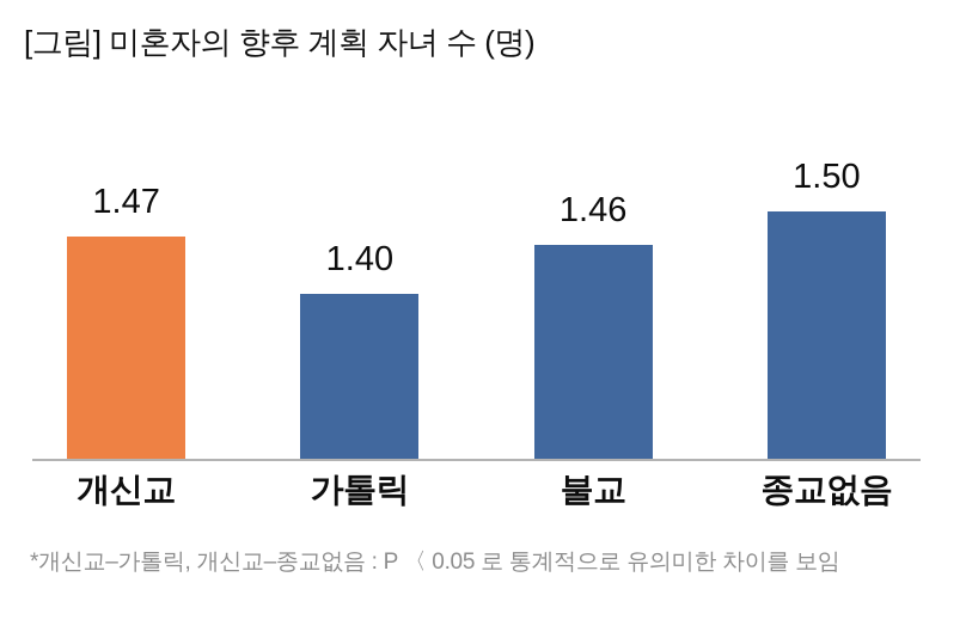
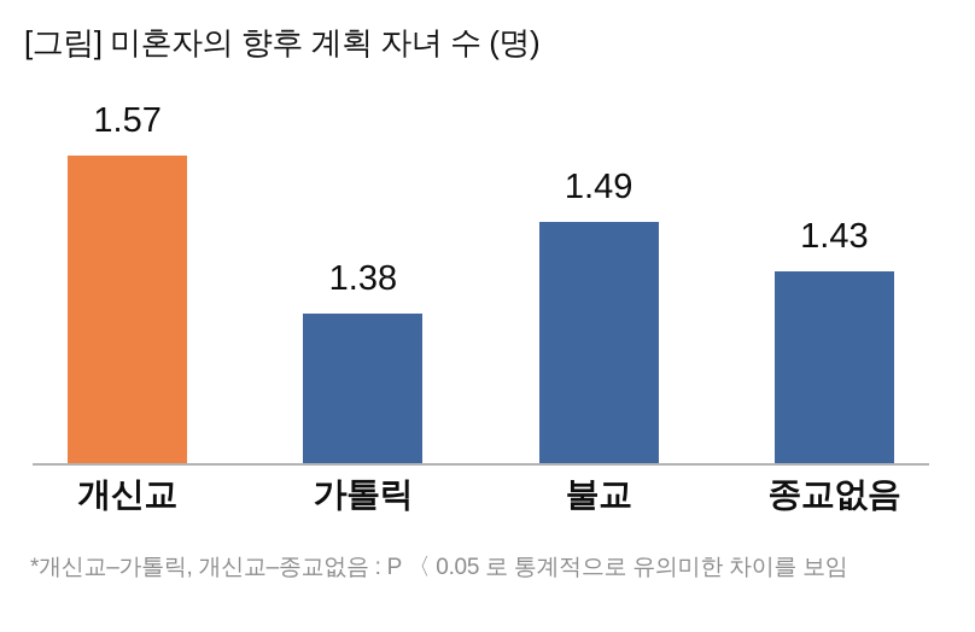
개신교: 1.47 -> 1.57
가톨릭: 1.40 -> 1.38
불교: 1.46 -> 1.49
종교없음: 1.50 -> 1.43
